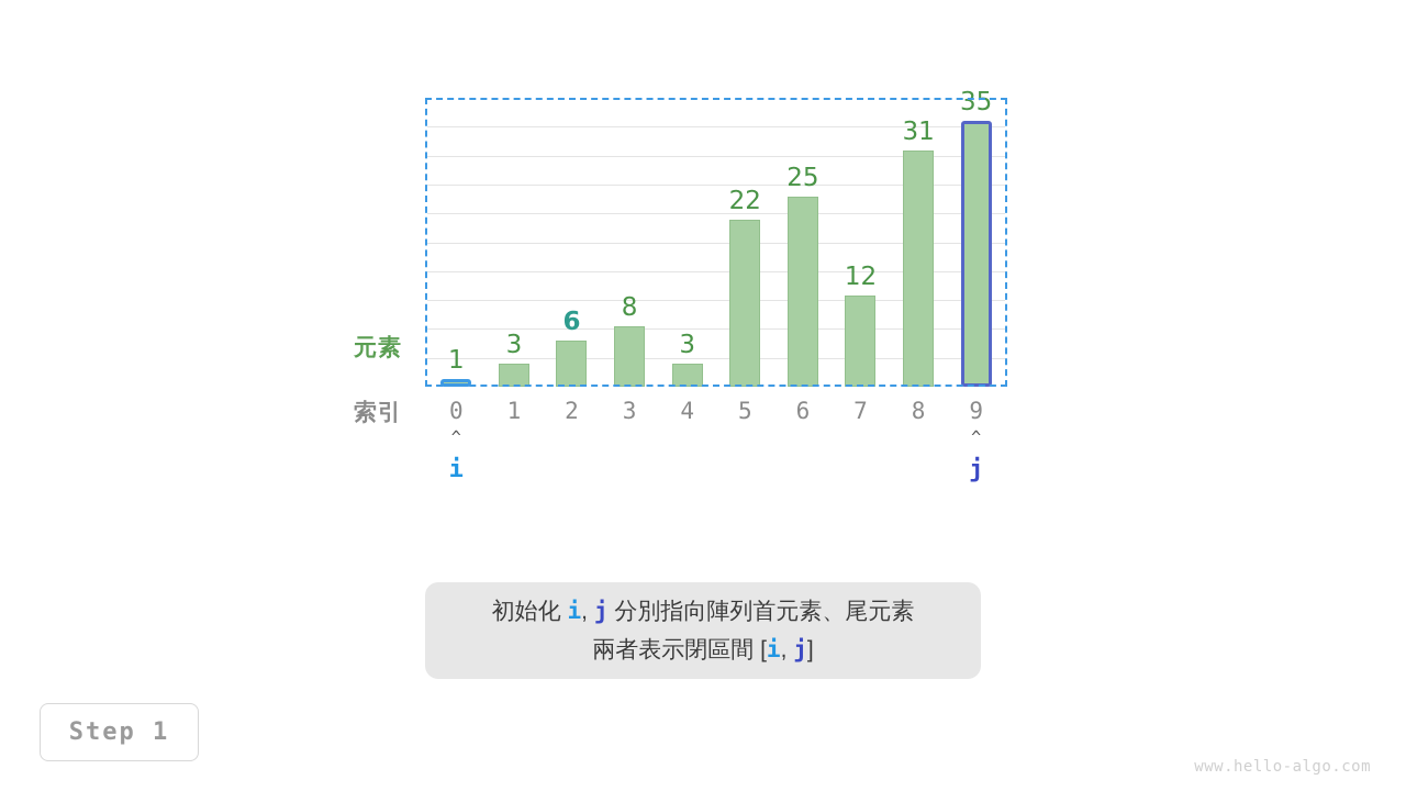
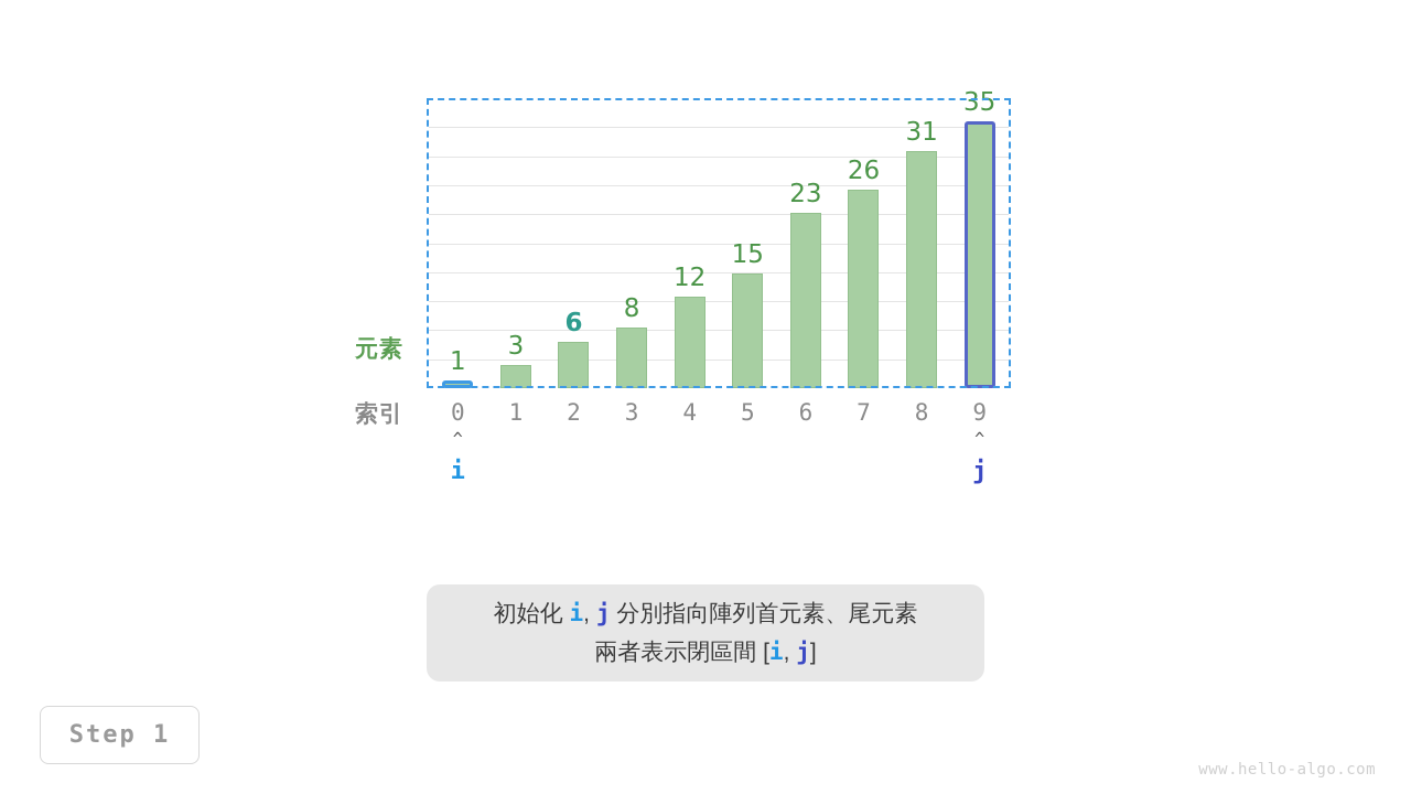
4: 3 -> 12
5: 22 -> 15
6: 25 -> 23
7: 12 -> 26
